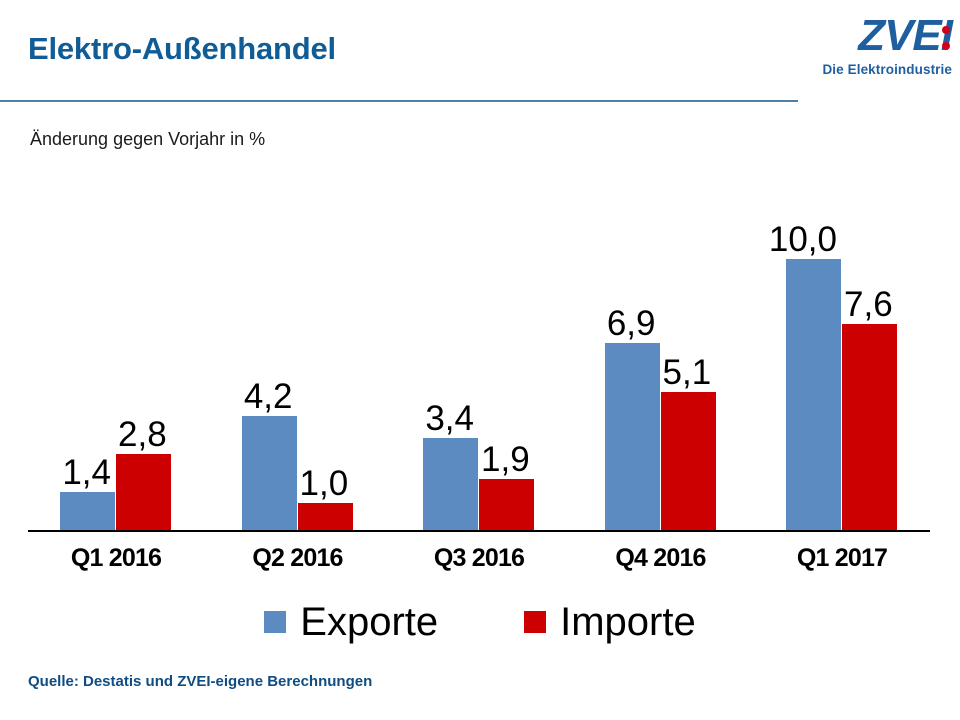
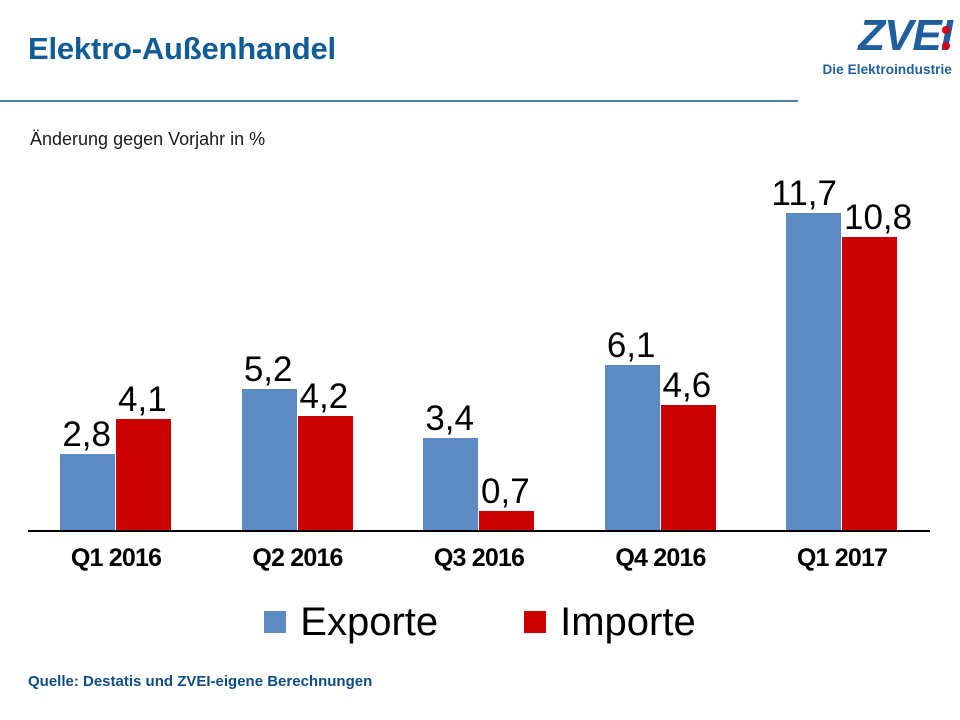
Exporte/Q1 2016: 1,4 -> 2,8
Importe/Q1 2016: 2,8 -> 4,1
Exporte/Q2 2016: 4,2 -> 5,2
Importe/Q2 2016: 1,0 -> 4,2
Importe/Q3 2016: 1,9 -> 0,7
Exporte/Q4 2016: 6,9 -> 6,1
Importe/Q4 2016: 5,1 -> 4,6
Exporte/Q1 2017: 10,0 -> 11,7
Importe/Q1 2017: 7,6 -> 10,8
